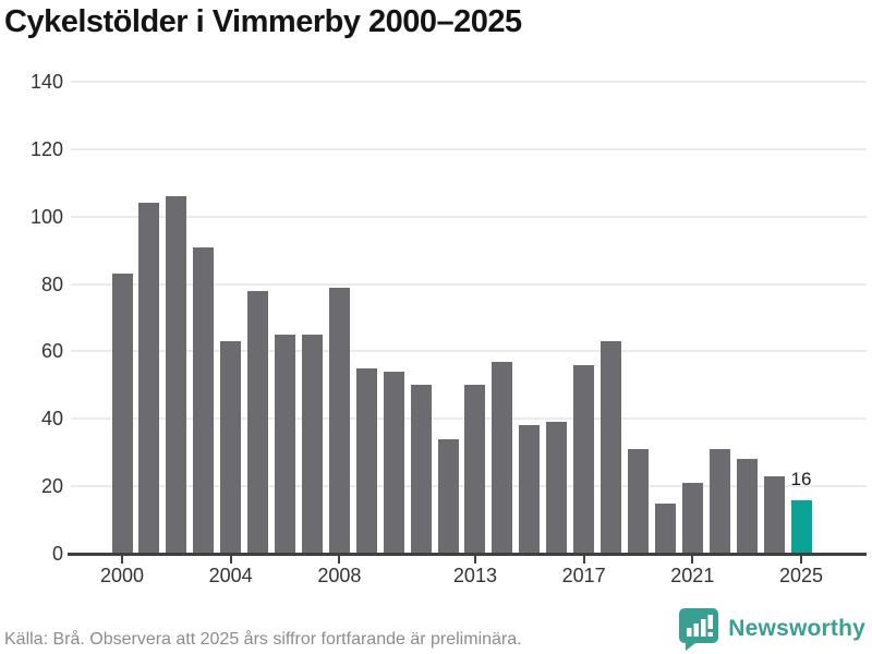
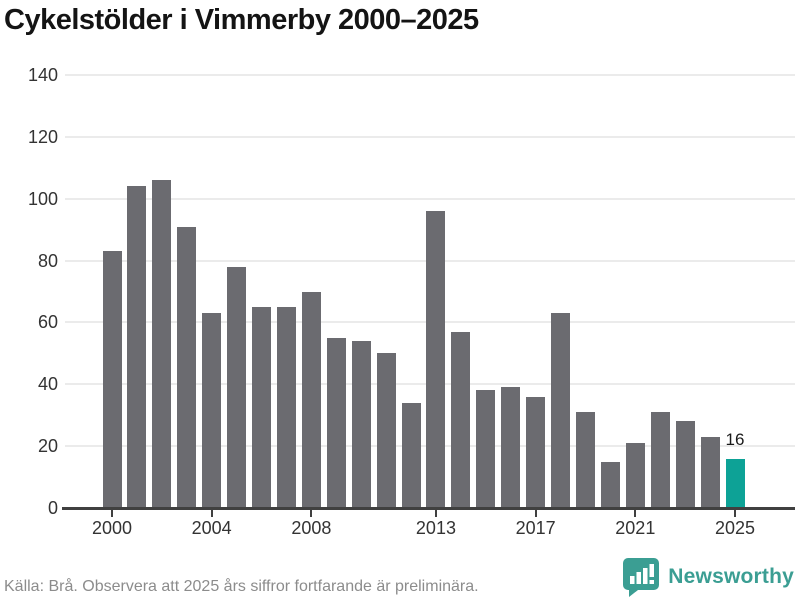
2008: 79 -> 70
2013: 50 -> 96
2017: 56 -> 36
